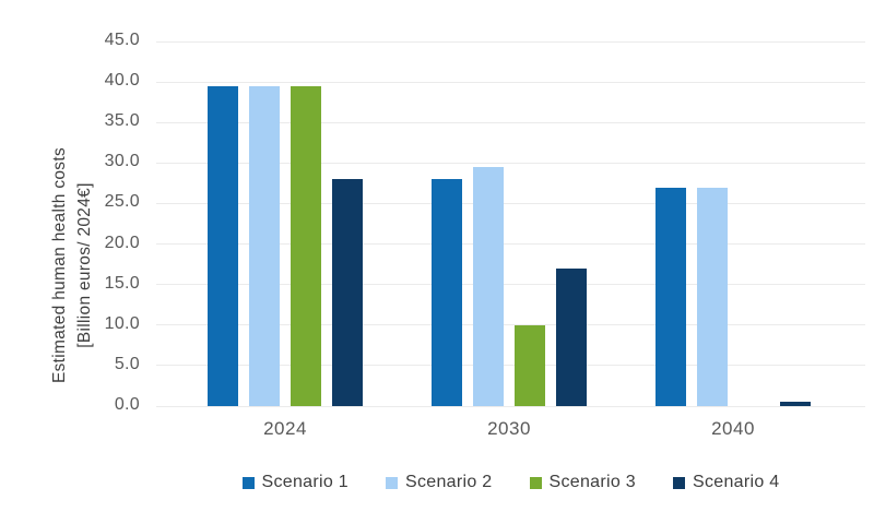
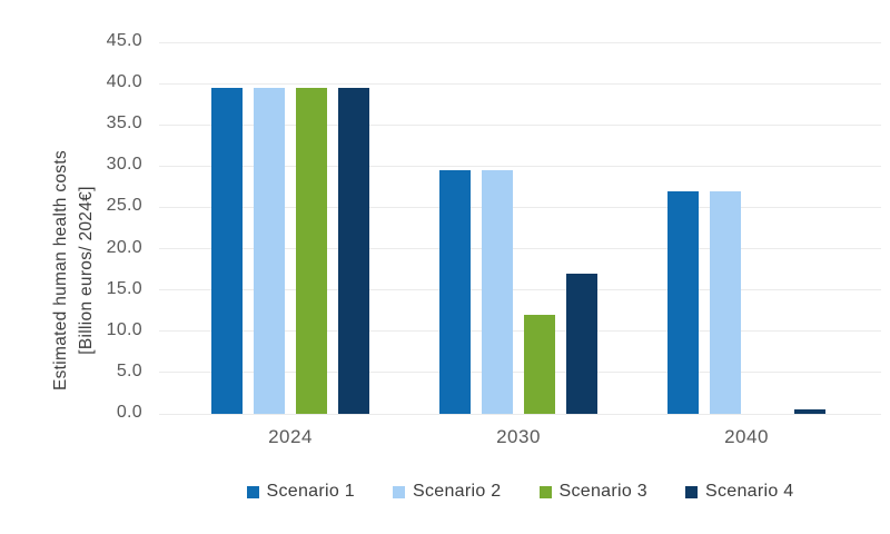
Scenario 4/2024: 28 -> 40
Scenario 1/2030: 28 -> 30
Scenario 3/2030: 10 -> 12
